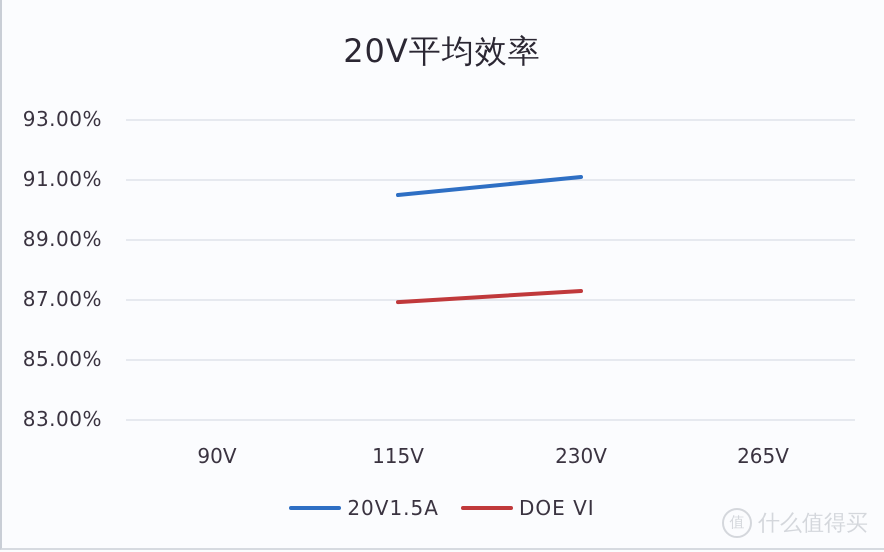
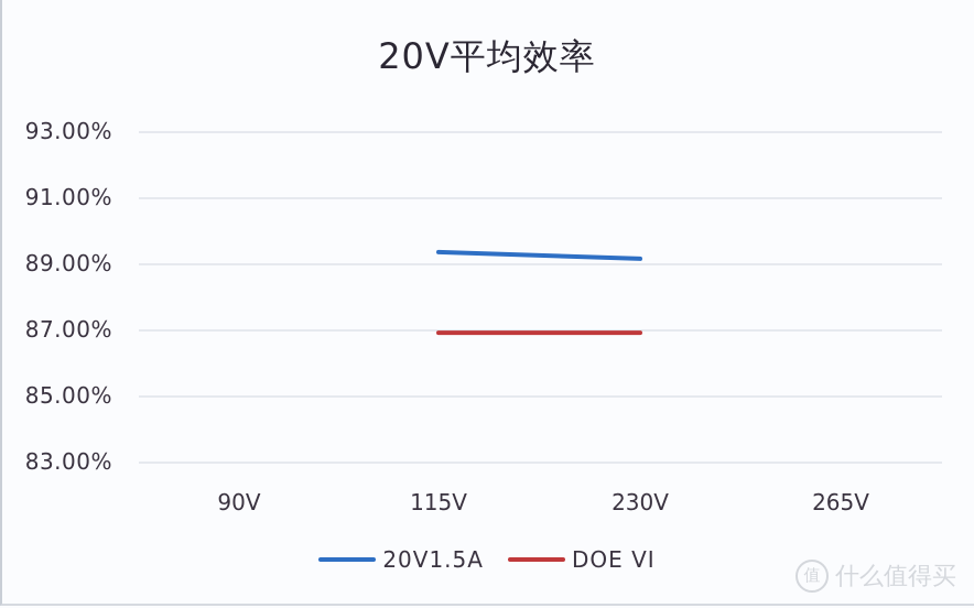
20V1.5A/115V: 90.5% -> 89.4%
20V1.5A/230V: 91.1% -> 89.2%
DOE VI/230V: 87.3% -> 86.9%
